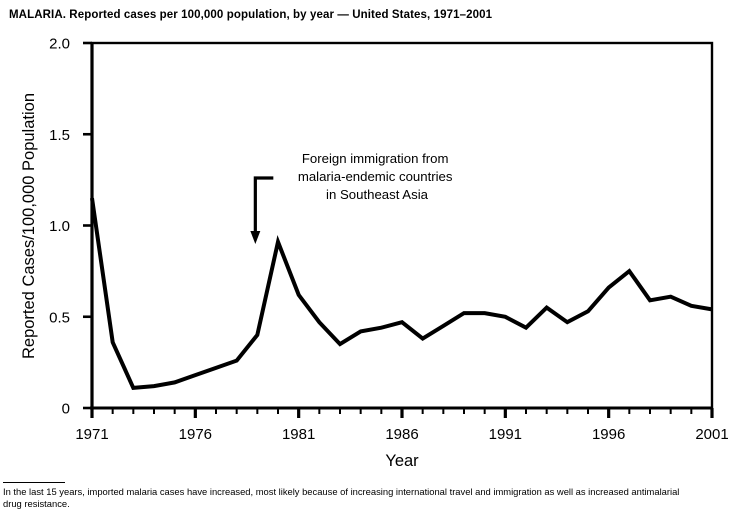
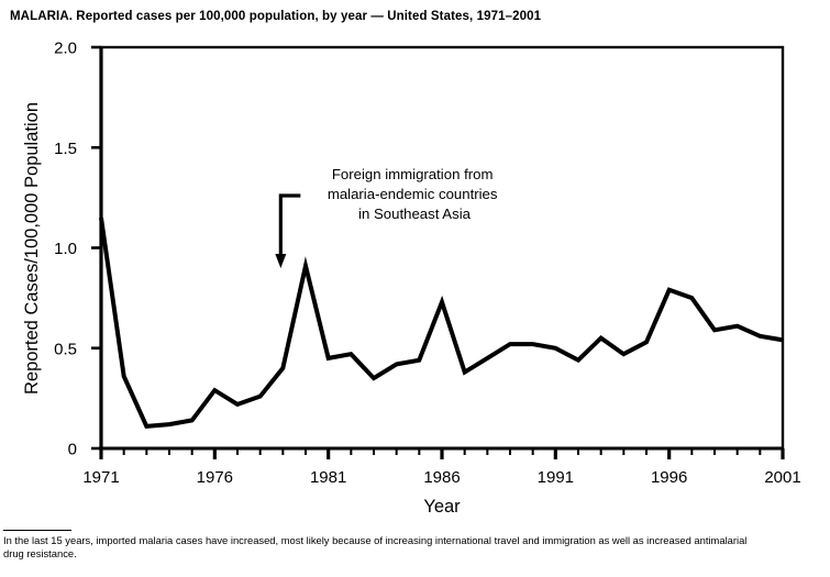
1976: 0.18 -> 0.29
1981: 0.62 -> 0.45
1986: 0.47 -> 0.73
1996: 0.66 -> 0.79
